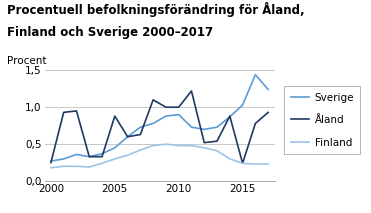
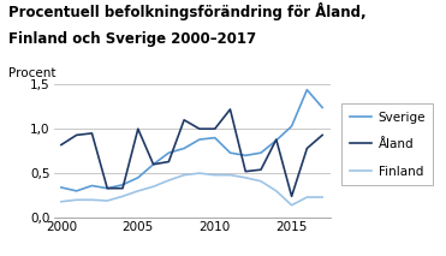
Sverige/2000: 0,27 -> 0,34
Åland/2000: 0,25 -> 0,82
Åland/2005: 0,88 -> 1,00
Finland/2015: 0,24 -> 0,14
